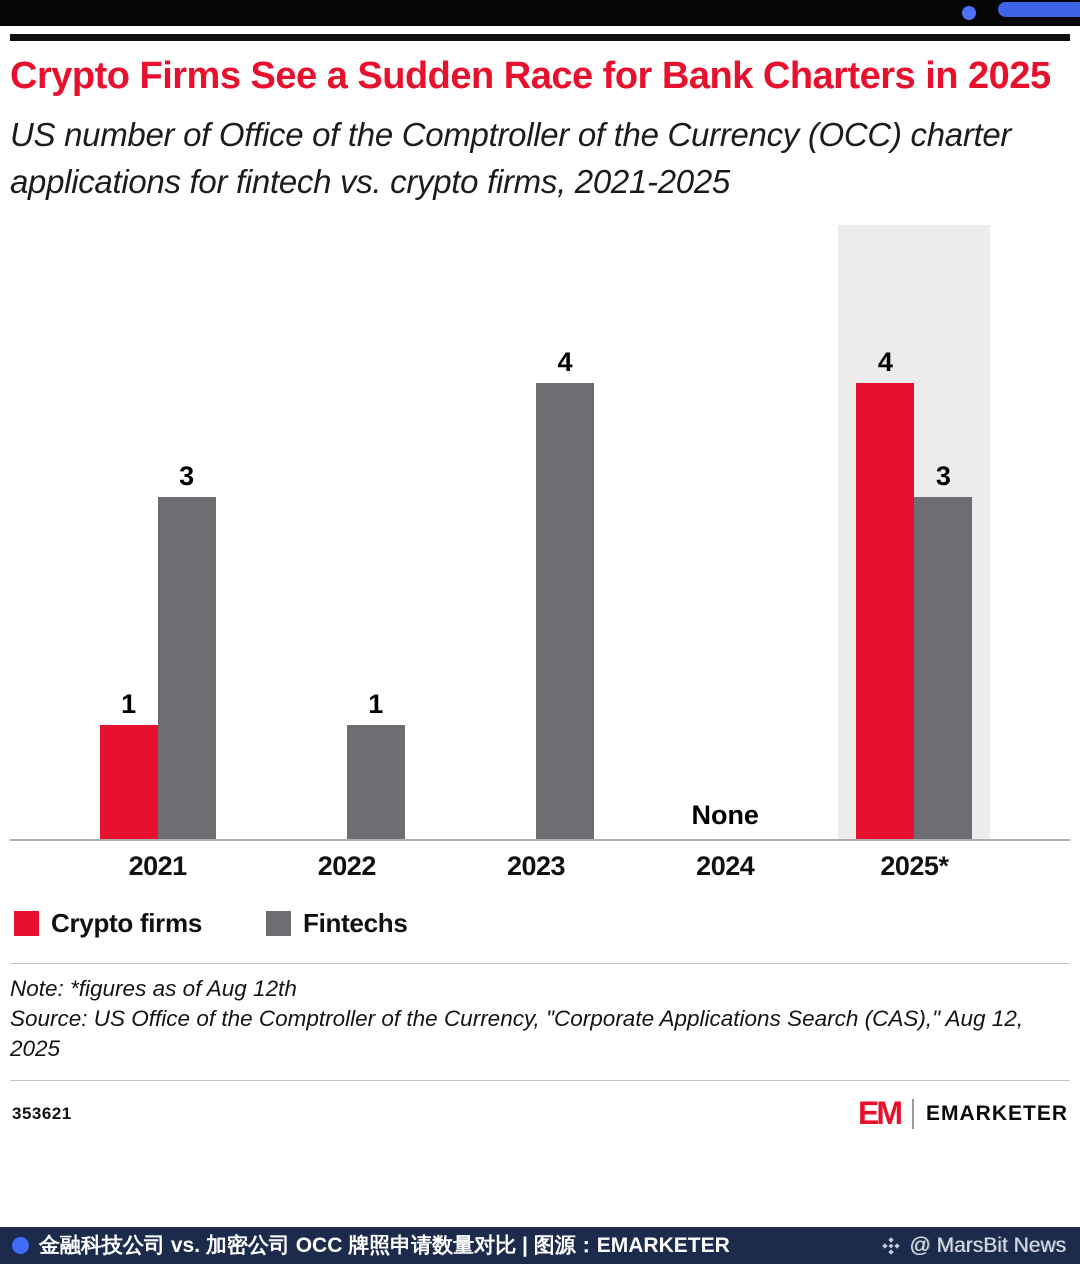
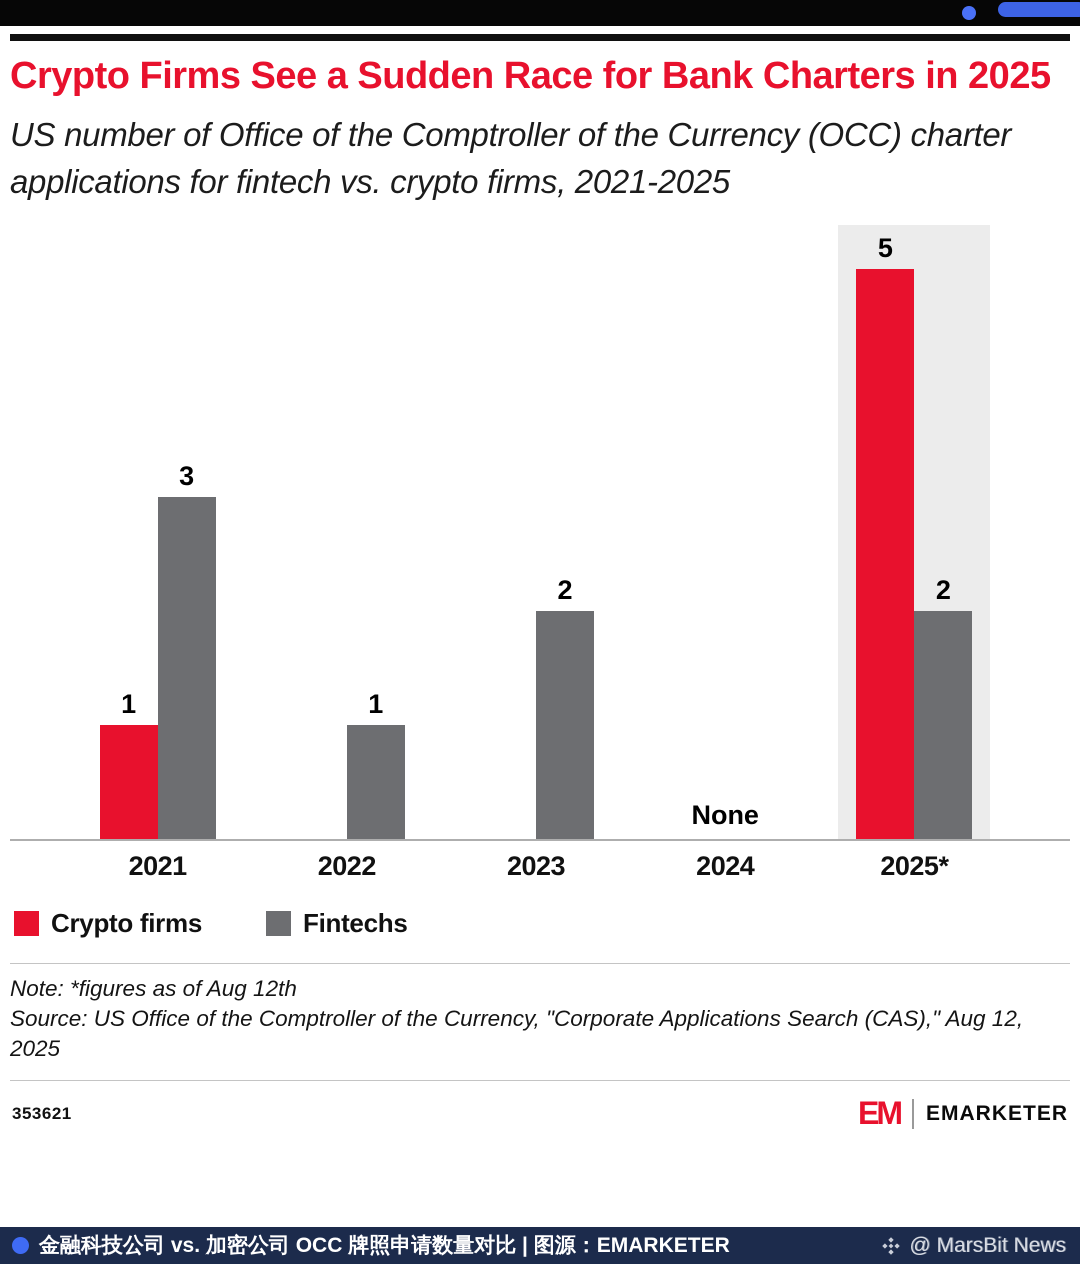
Fintechs/2023: 4 -> 2
Crypto firms/2025*: 4 -> 5
Fintechs/2025*: 3 -> 2
